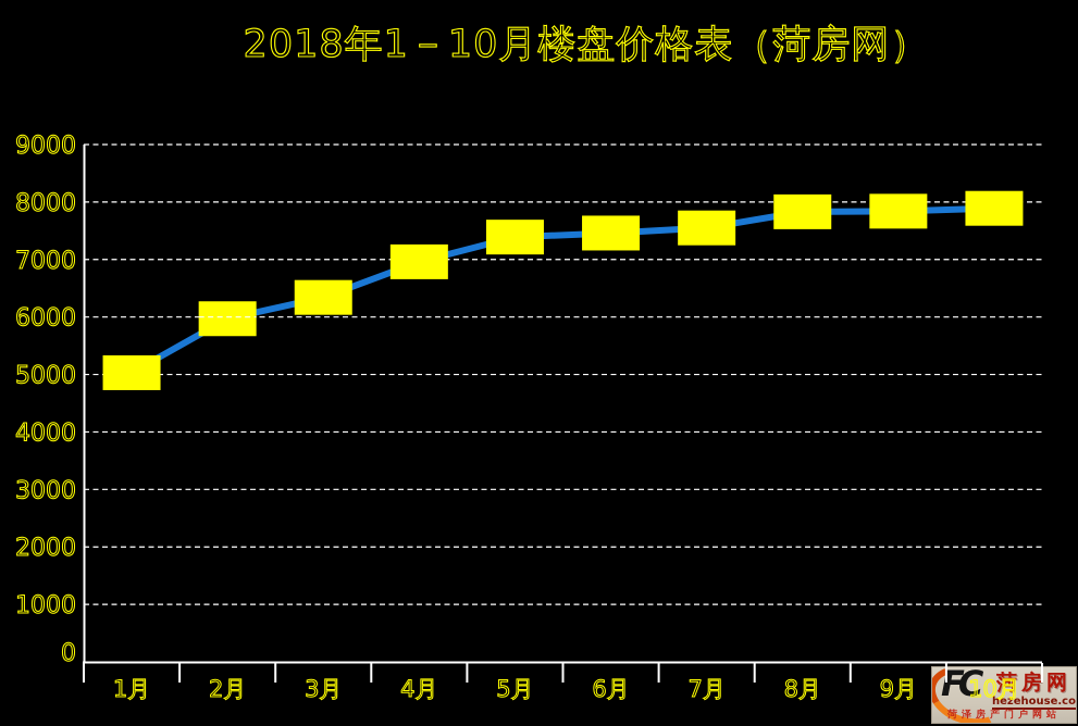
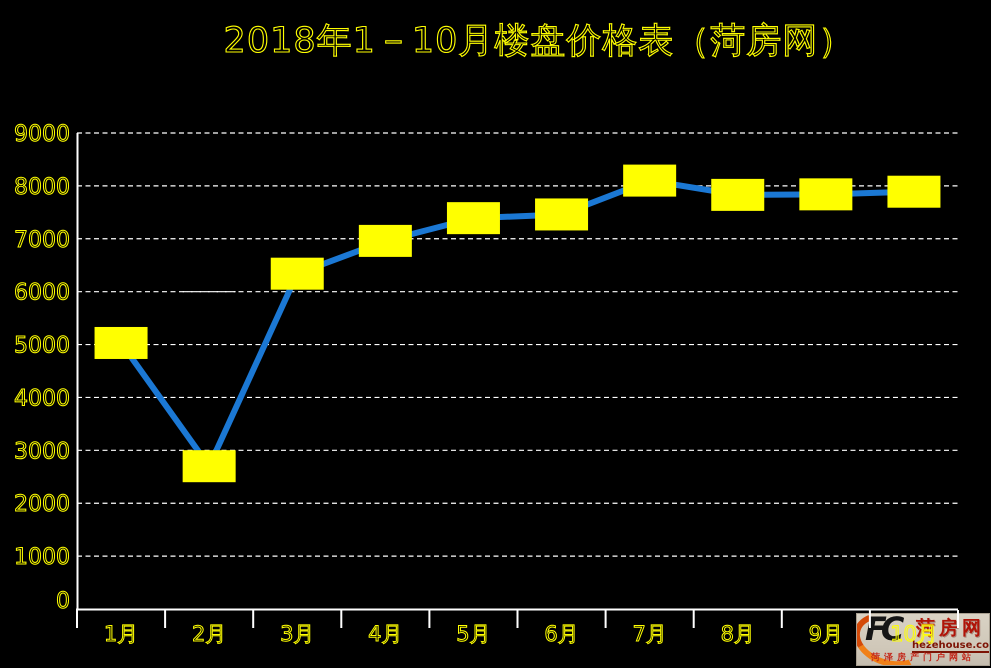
2月: 6000 -> 2700
7月: 7600 -> 8100
